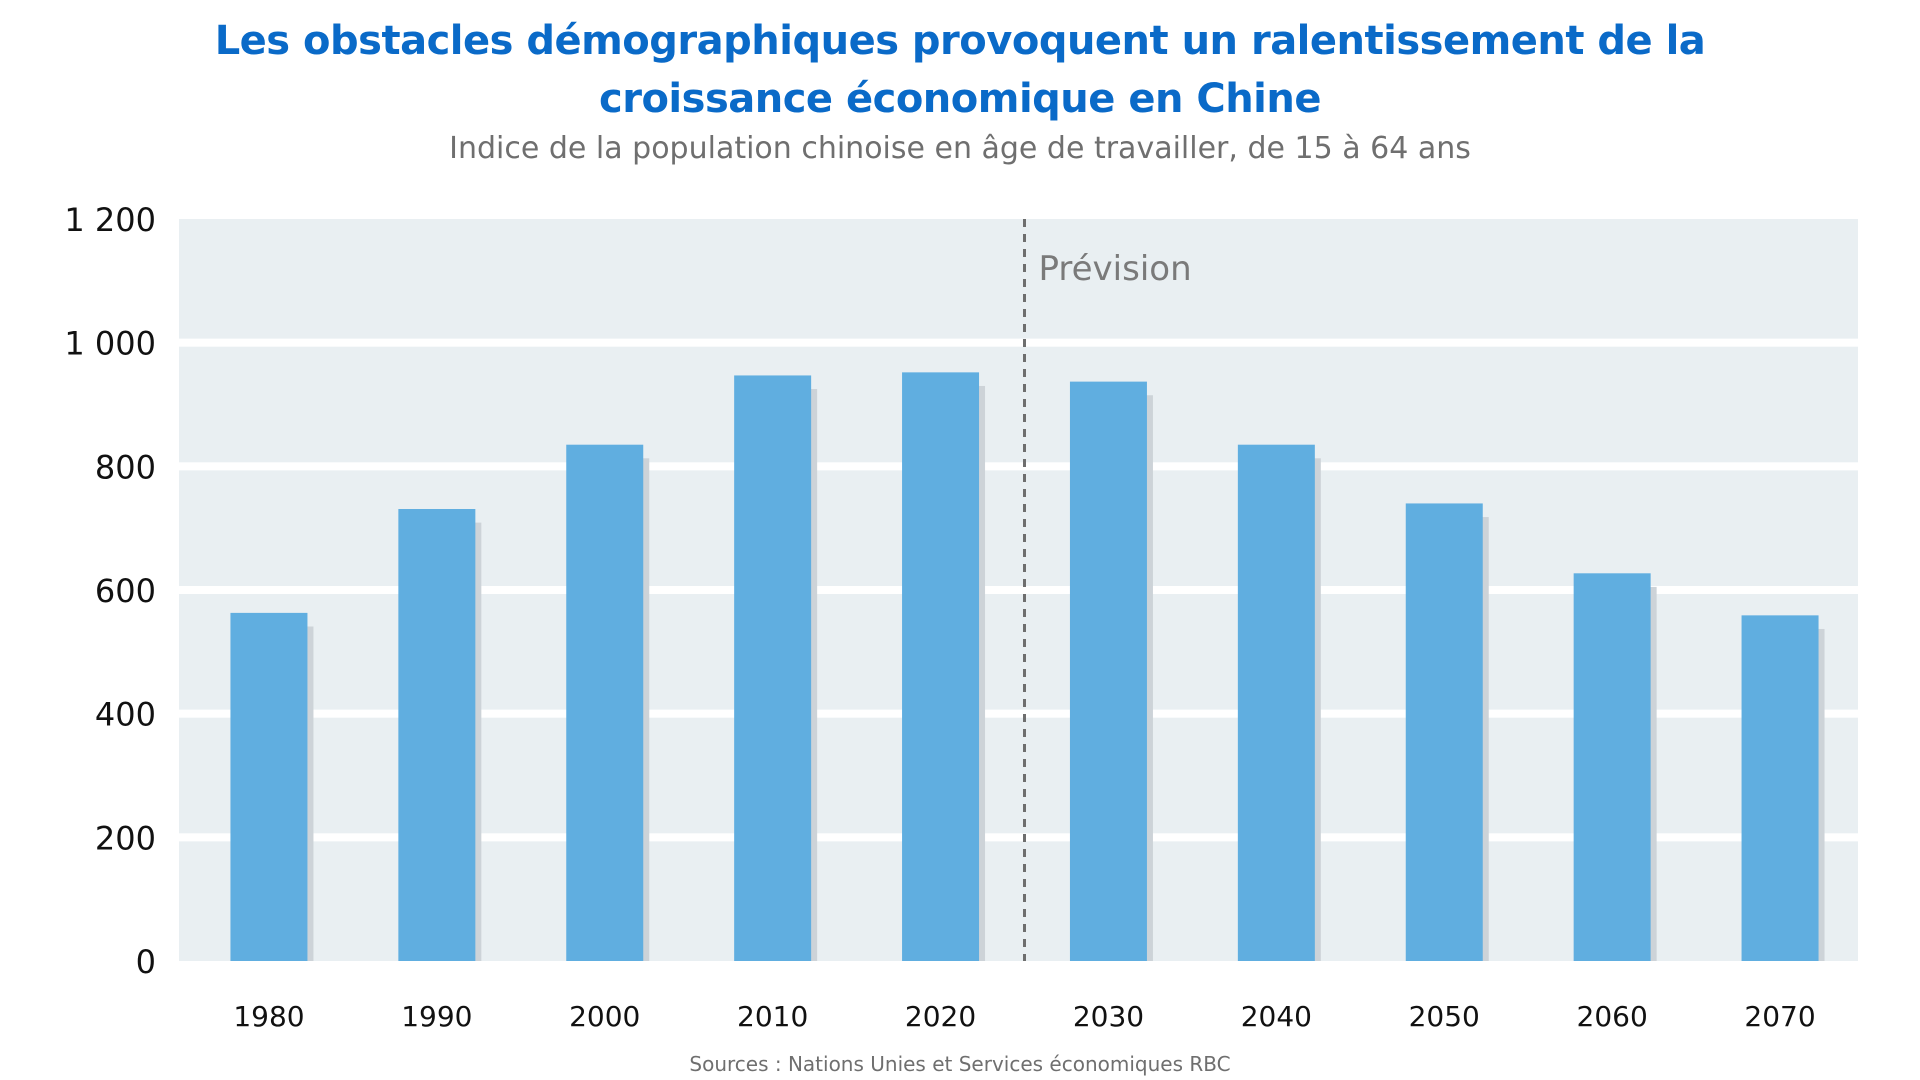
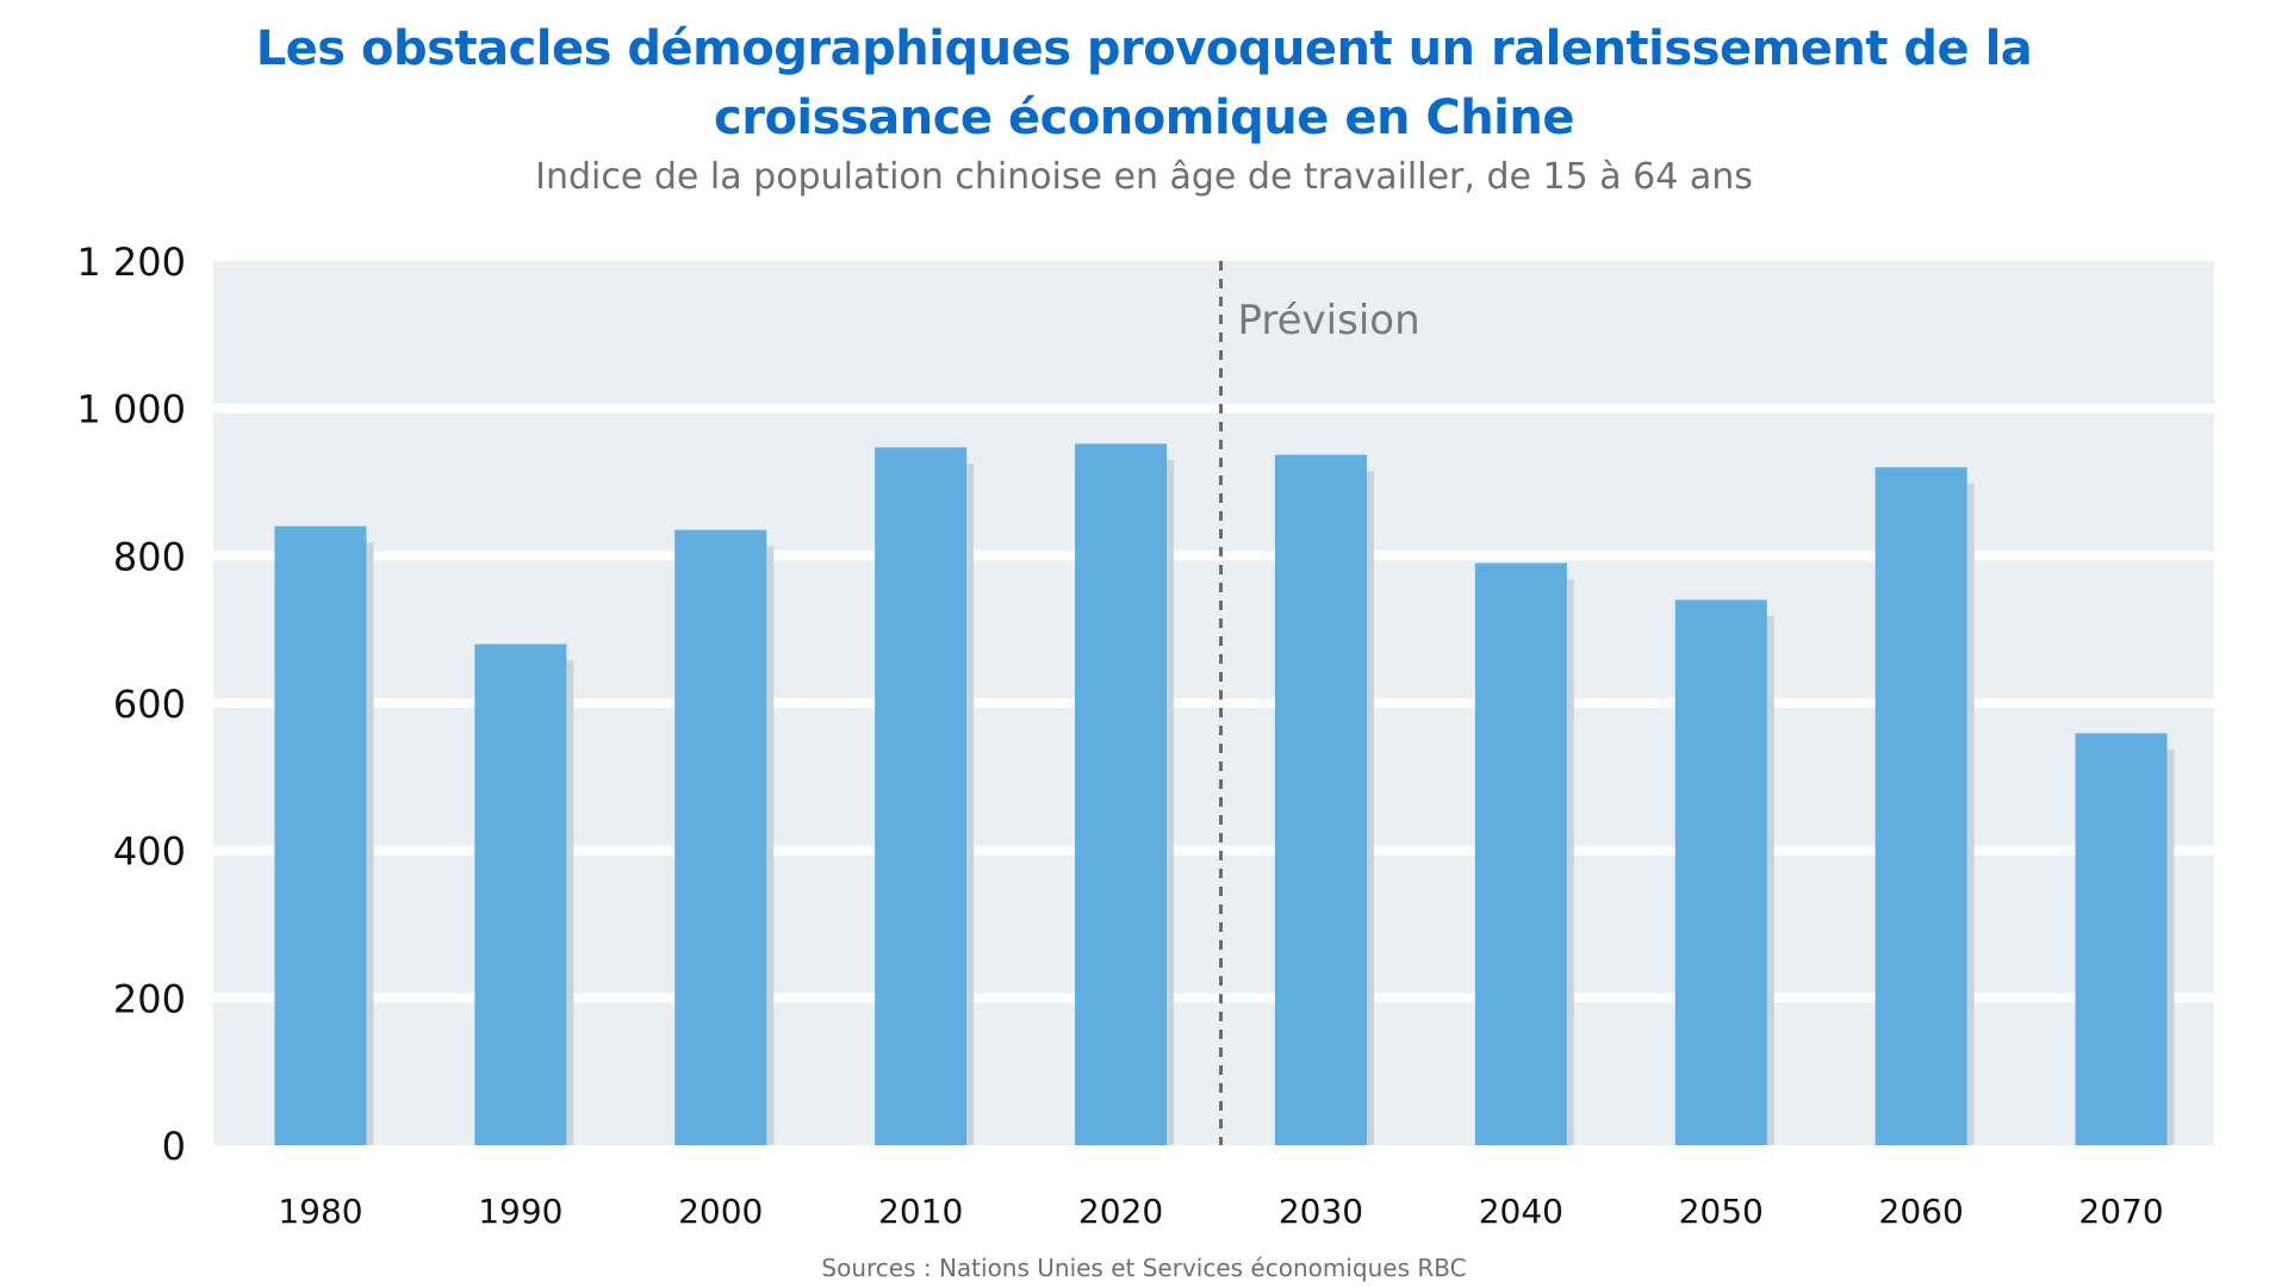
1980: 560 -> 840
1990: 730 -> 680
2040: 840 -> 790
2060: 630 -> 920
